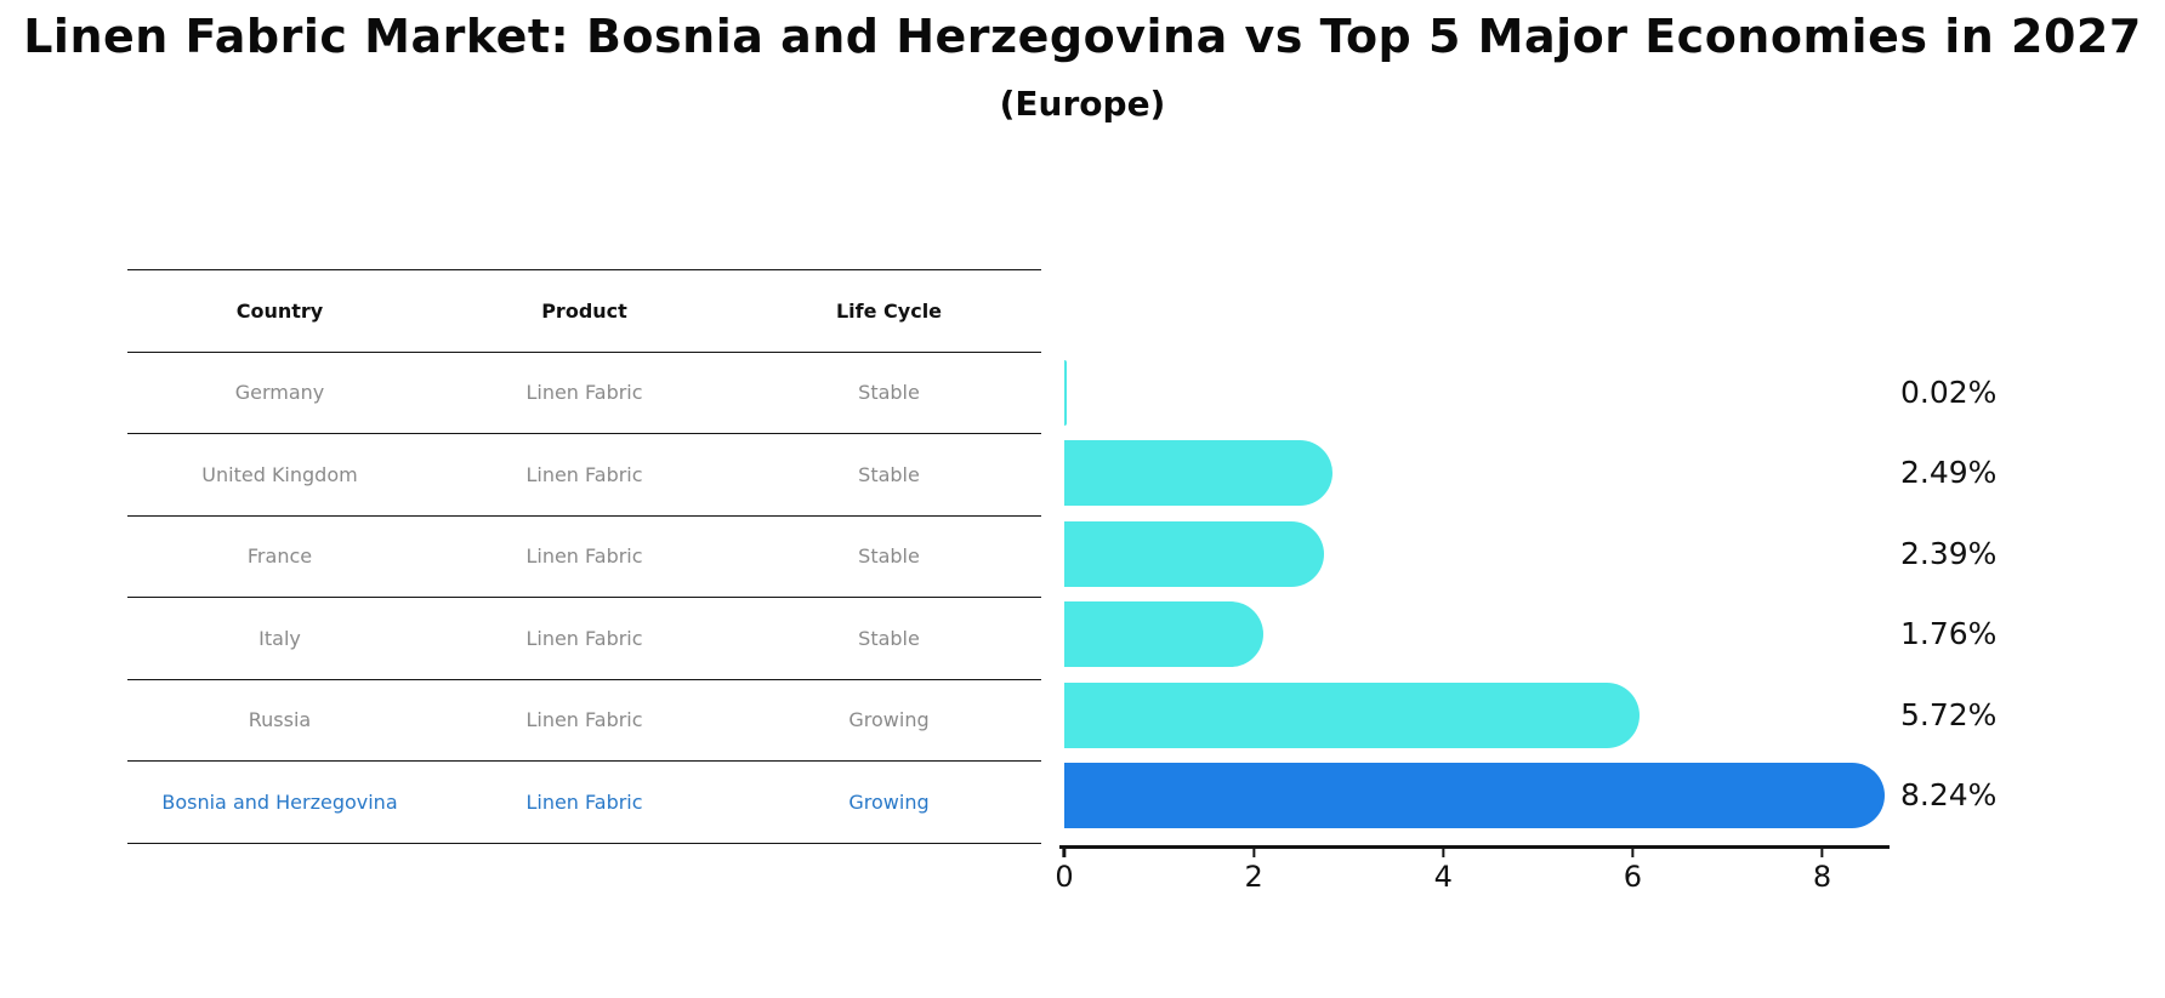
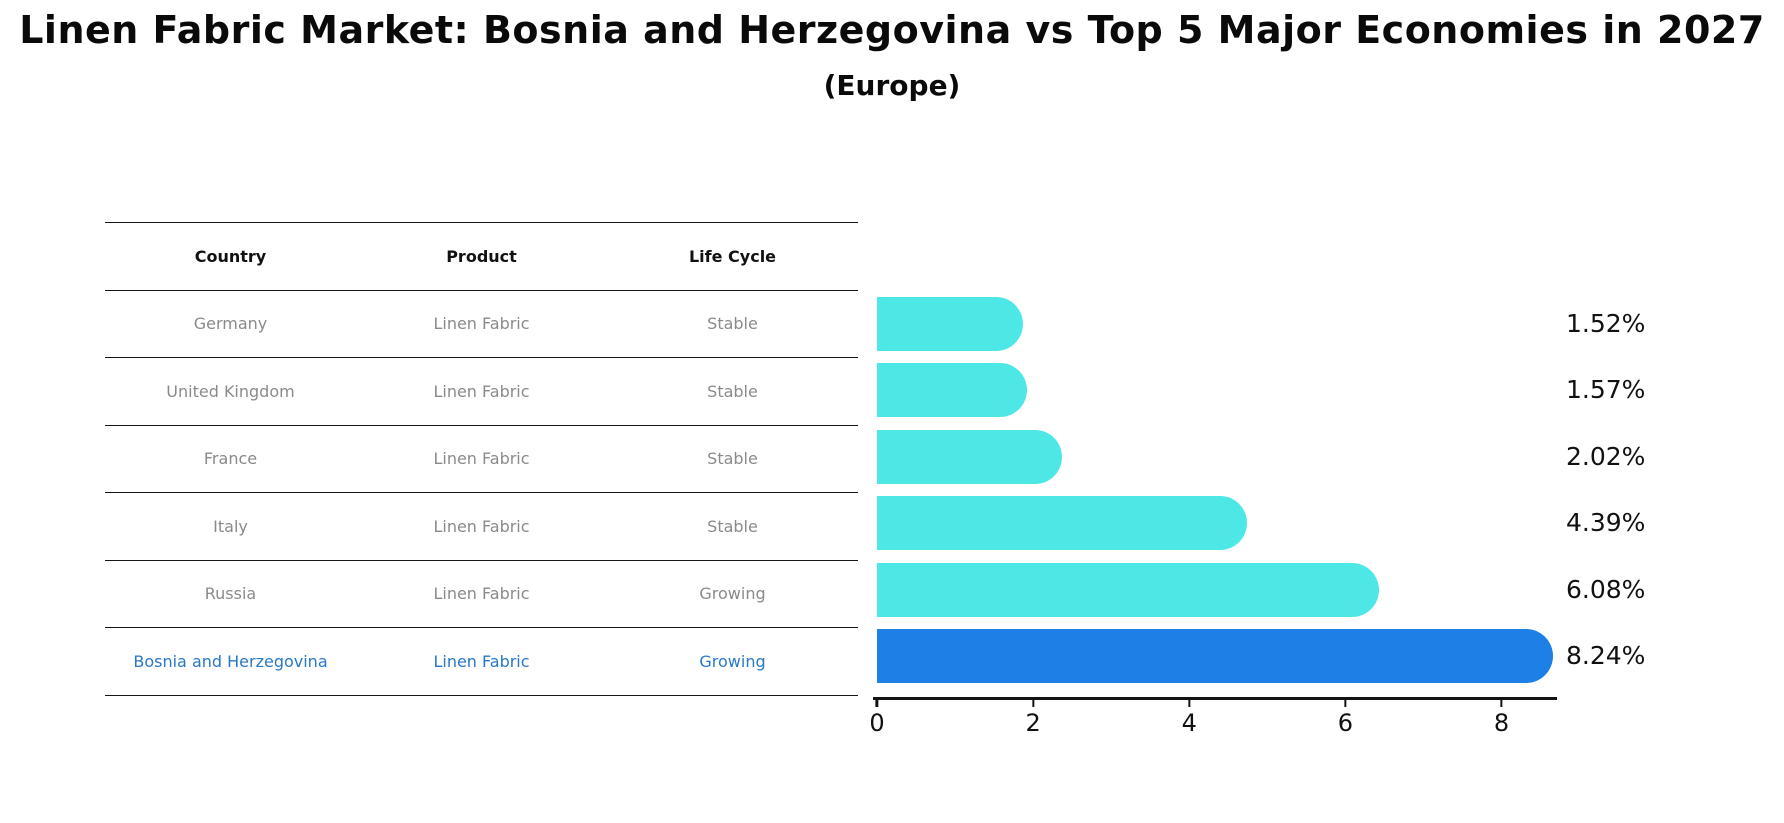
Germany: 0.02% -> 1.52%
United Kingdom: 2.49% -> 1.57%
France: 2.39% -> 2.02%
Italy: 1.76% -> 4.39%
Russia: 5.72% -> 6.08%
